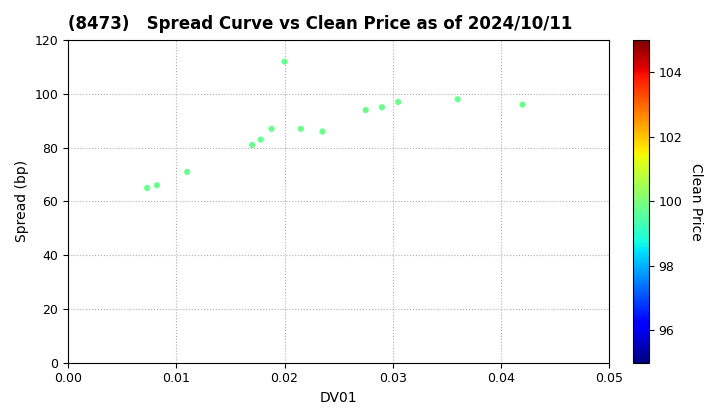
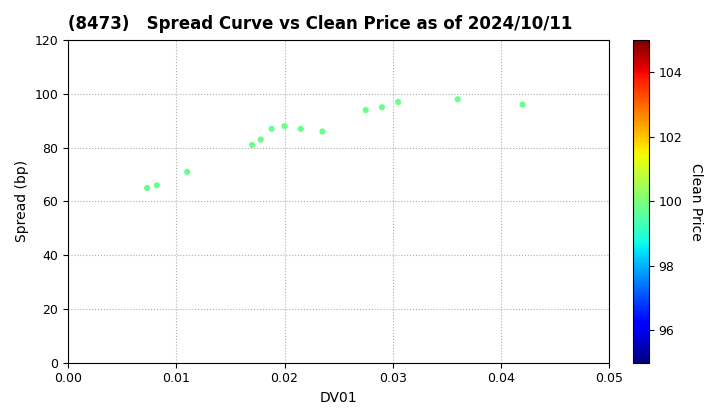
0.02: 112 -> 88
